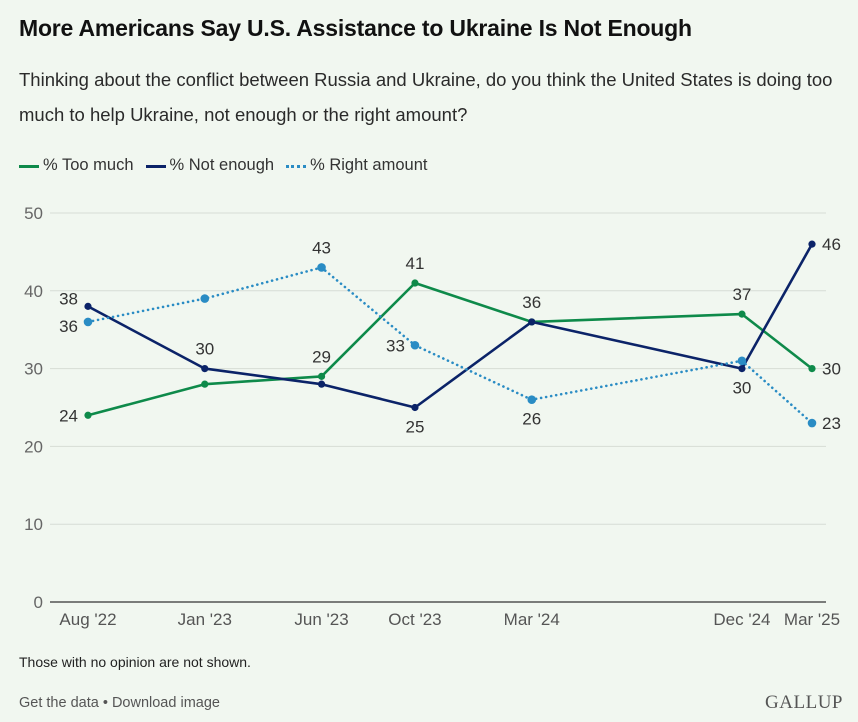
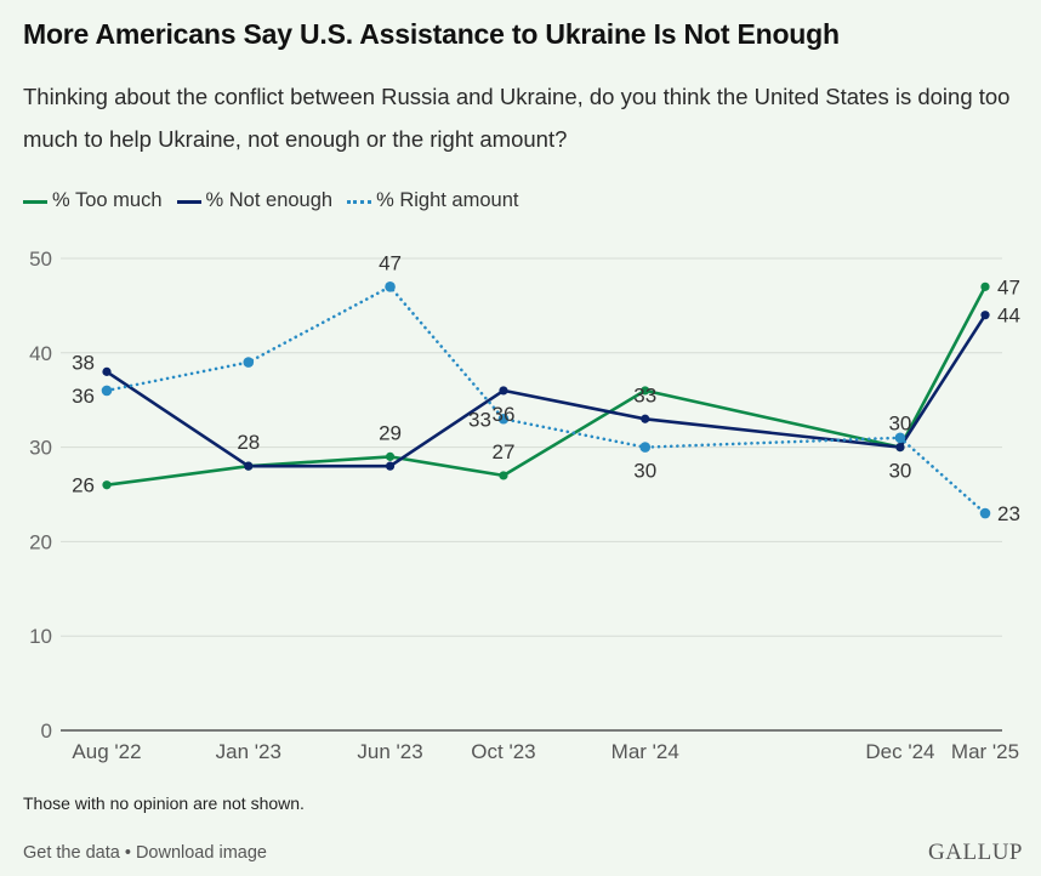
% Too much/Aug '22: 24 -> 26
% Not enough/Jan '23: 30 -> 28
% Right amount/Jun '23: 43 -> 47
% Too much/Oct '23: 41 -> 27
% Not enough/Oct '23: 25 -> 36
% Not enough/Mar '24: 36 -> 33
% Right amount/Mar '24: 26 -> 30
% Too much/Dec '24: 37 -> 30
% Too much/Mar '25: 30 -> 47
% Not enough/Mar '25: 46 -> 44
